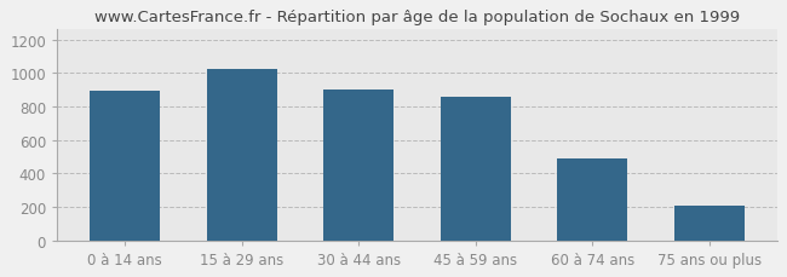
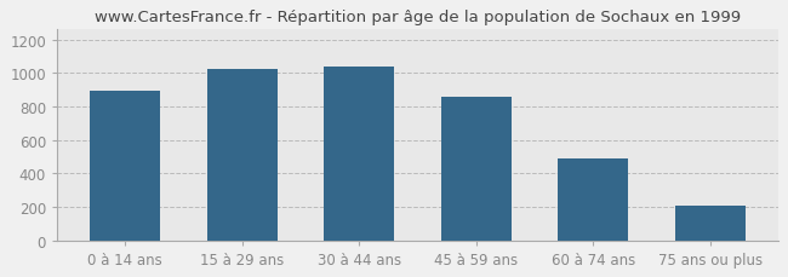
30 à 44 ans: 900 -> 1040
